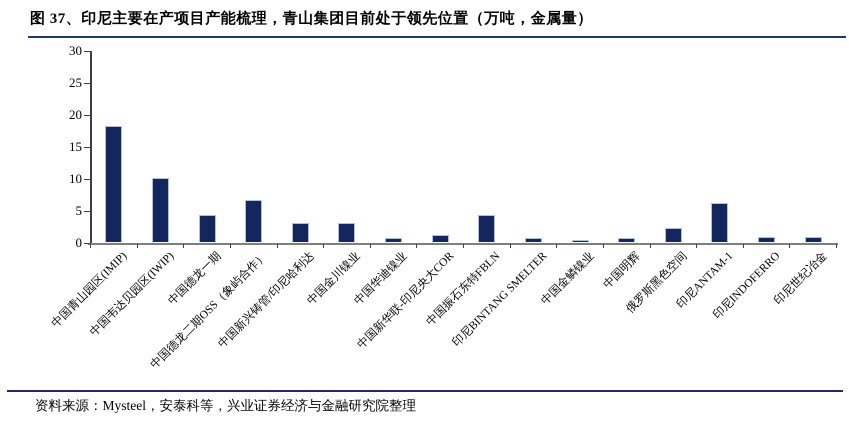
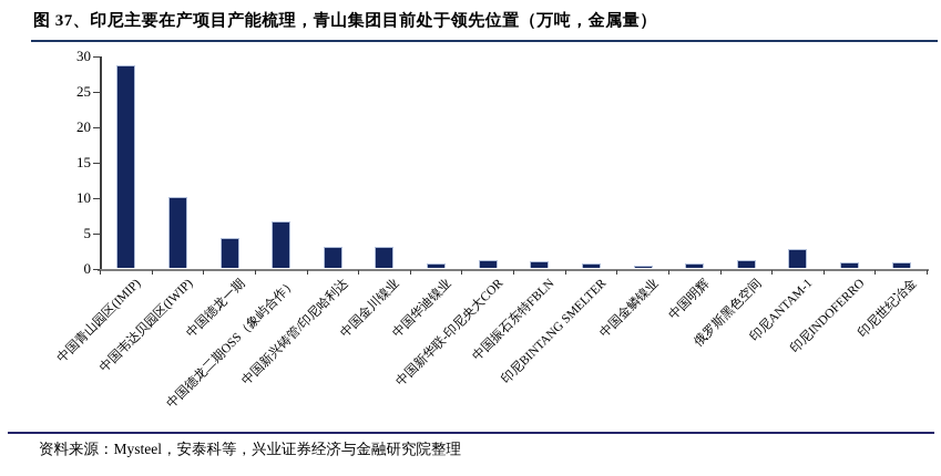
中国青山园区(IMIP): 18 -> 28
中国振石东特FBLN: 4 -> 1
俄罗斯黑色空间: 2 -> 1
印尼ANTAM-1: 6 -> 2
